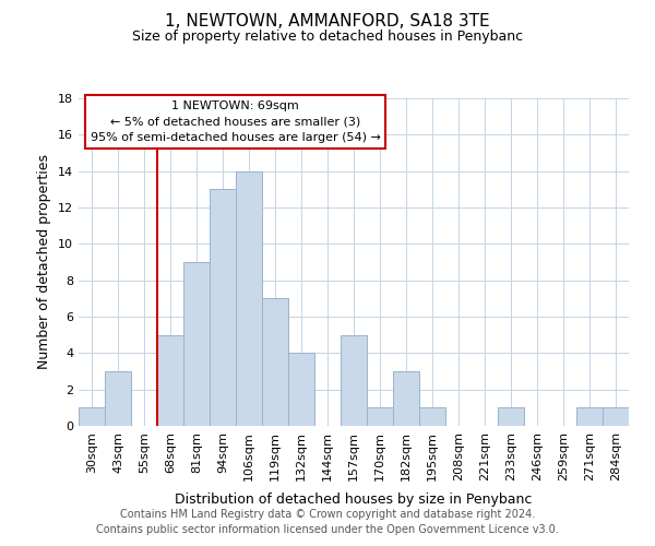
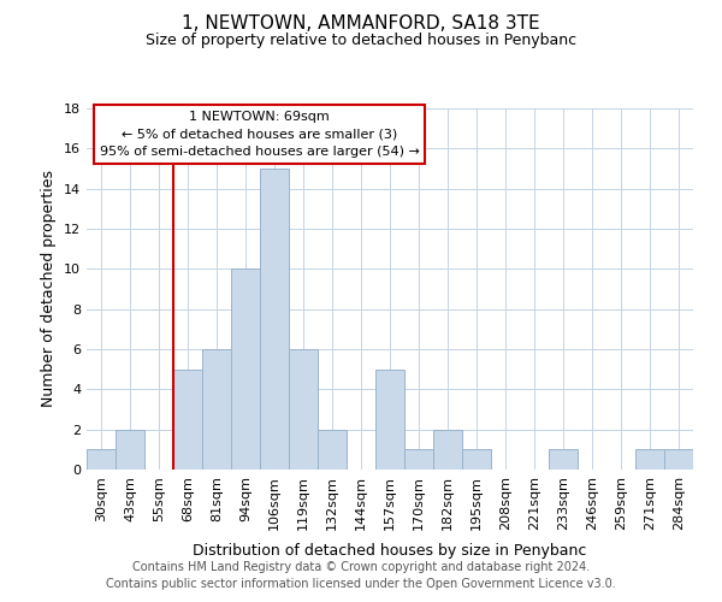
43sqm: 3 -> 2
81sqm: 9 -> 6
94sqm: 13 -> 10
106sqm: 14 -> 15
119sqm: 7 -> 6
132sqm: 4 -> 2
182sqm: 3 -> 2
